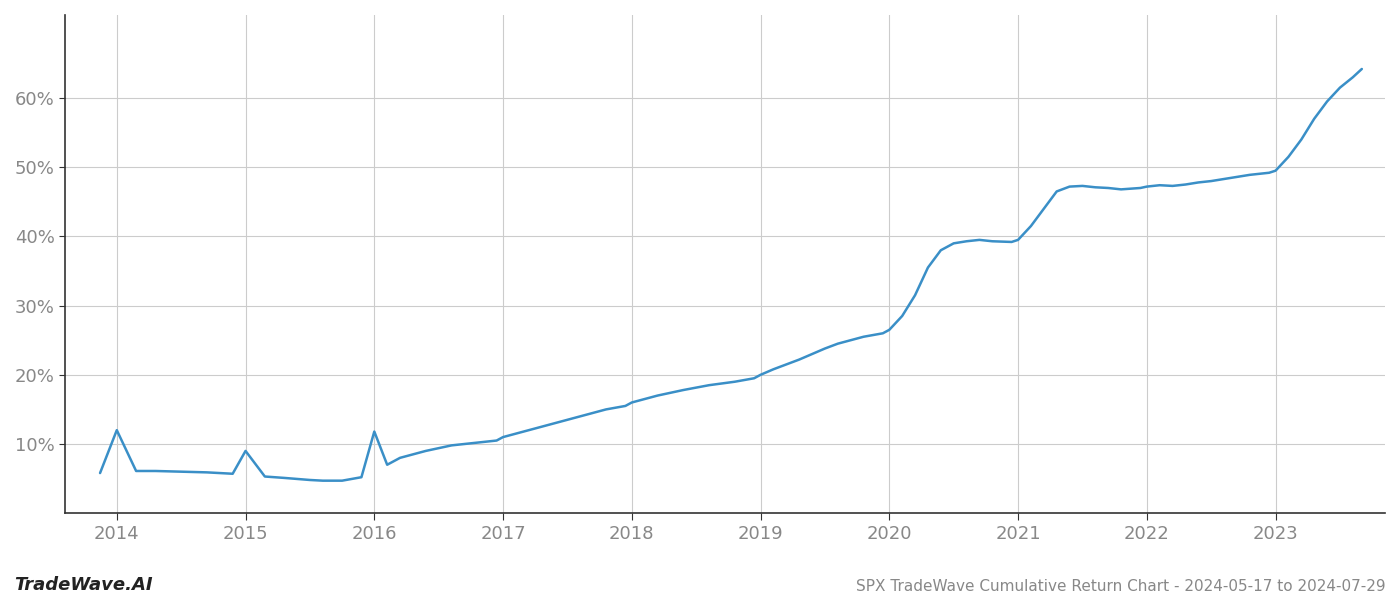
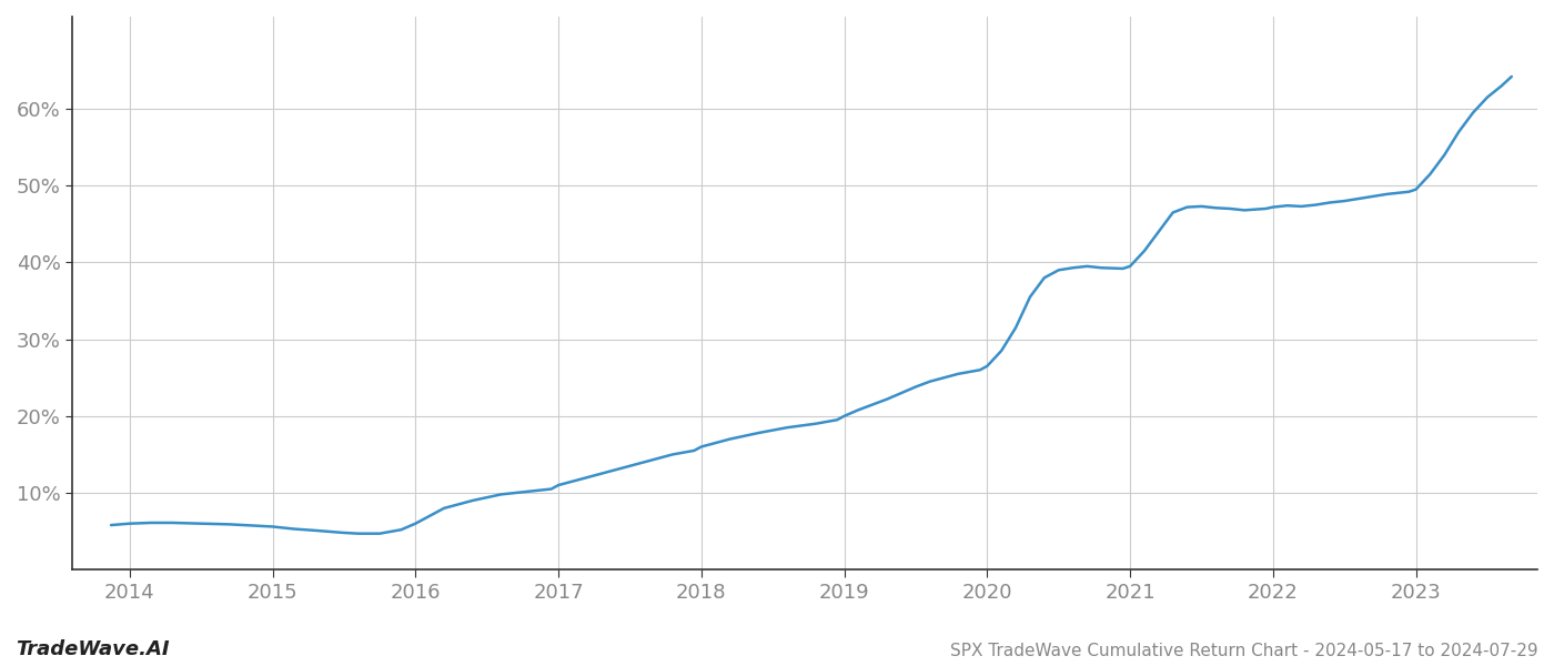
2014: 12.0% -> 6.0%
2015: 9.0% -> 5.6%
2016: 11.8% -> 6.0%
